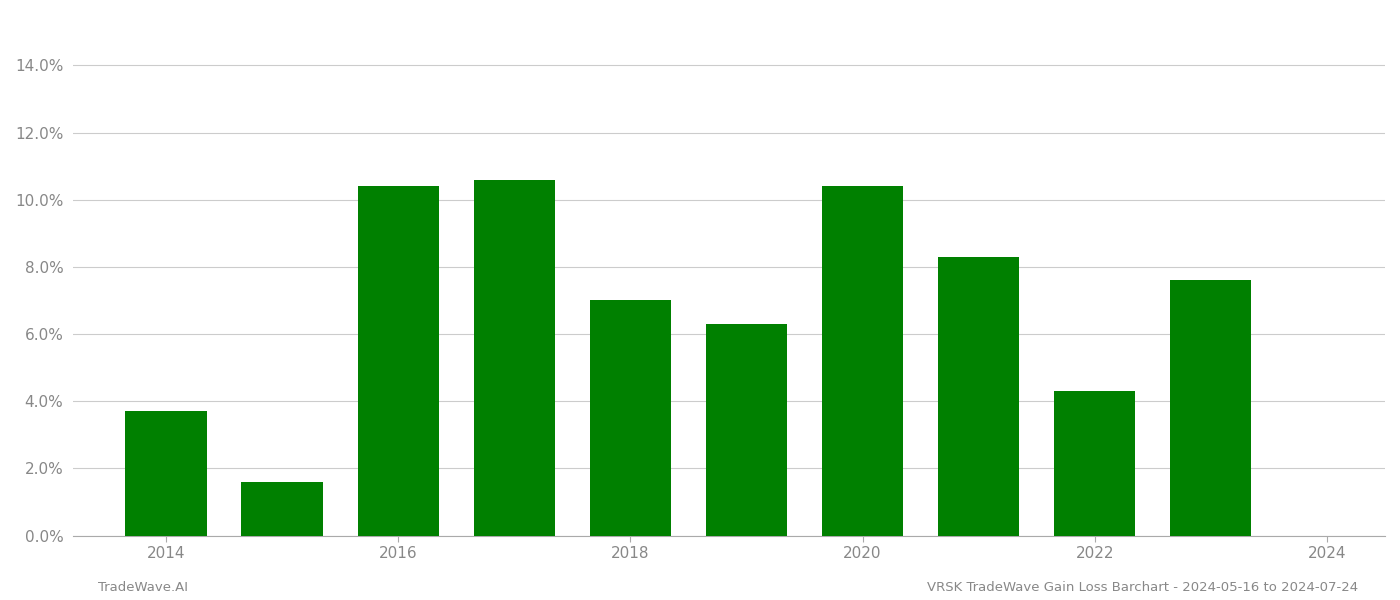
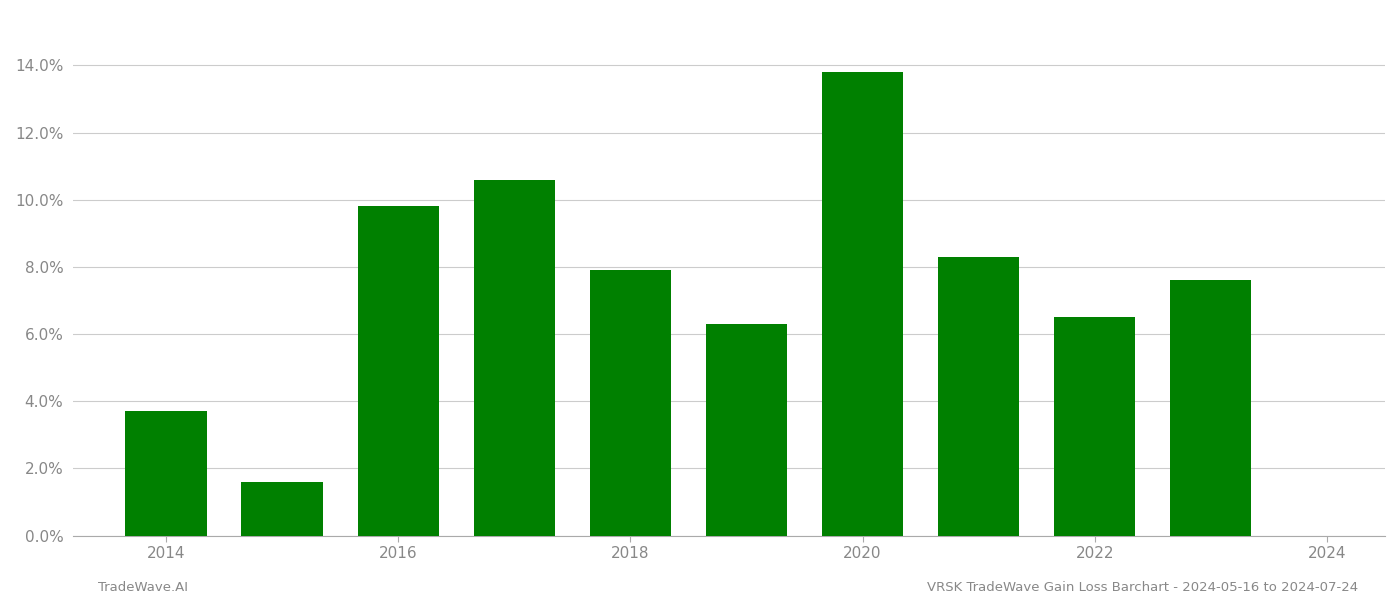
2016: 10.4% -> 9.8%
2018: 7.0% -> 7.9%
2020: 10.4% -> 13.8%
2022: 4.3% -> 6.5%
